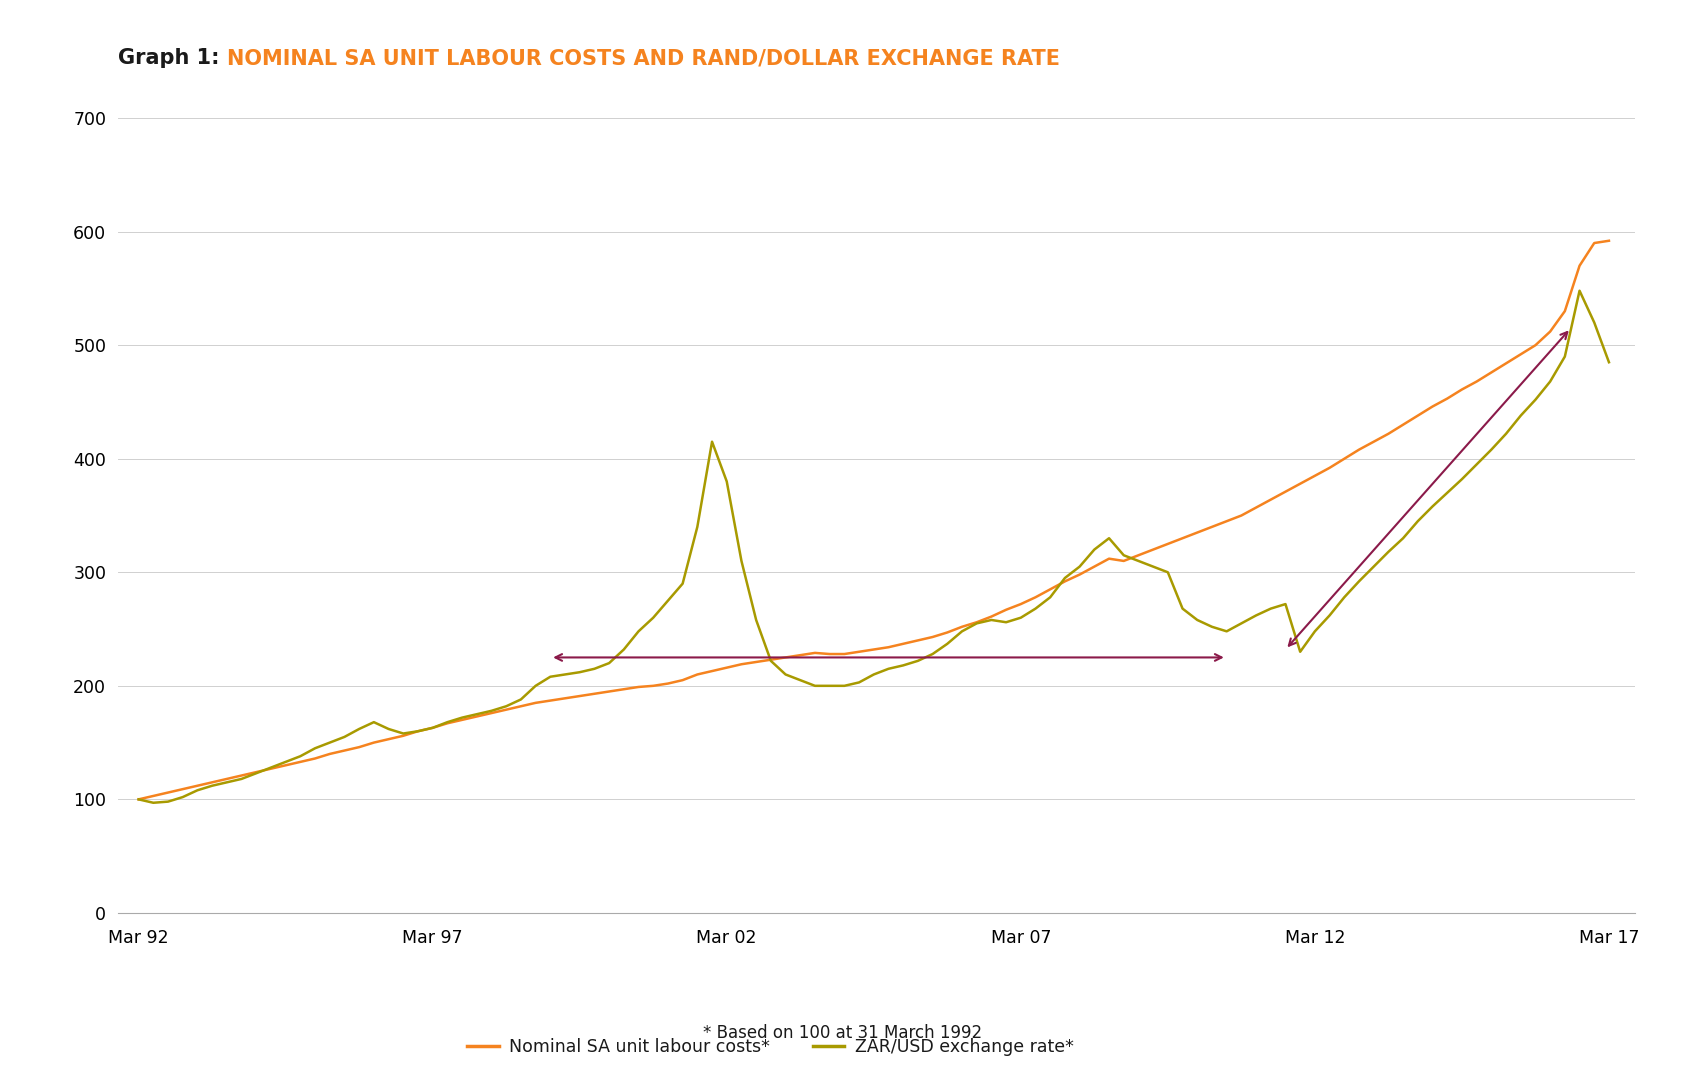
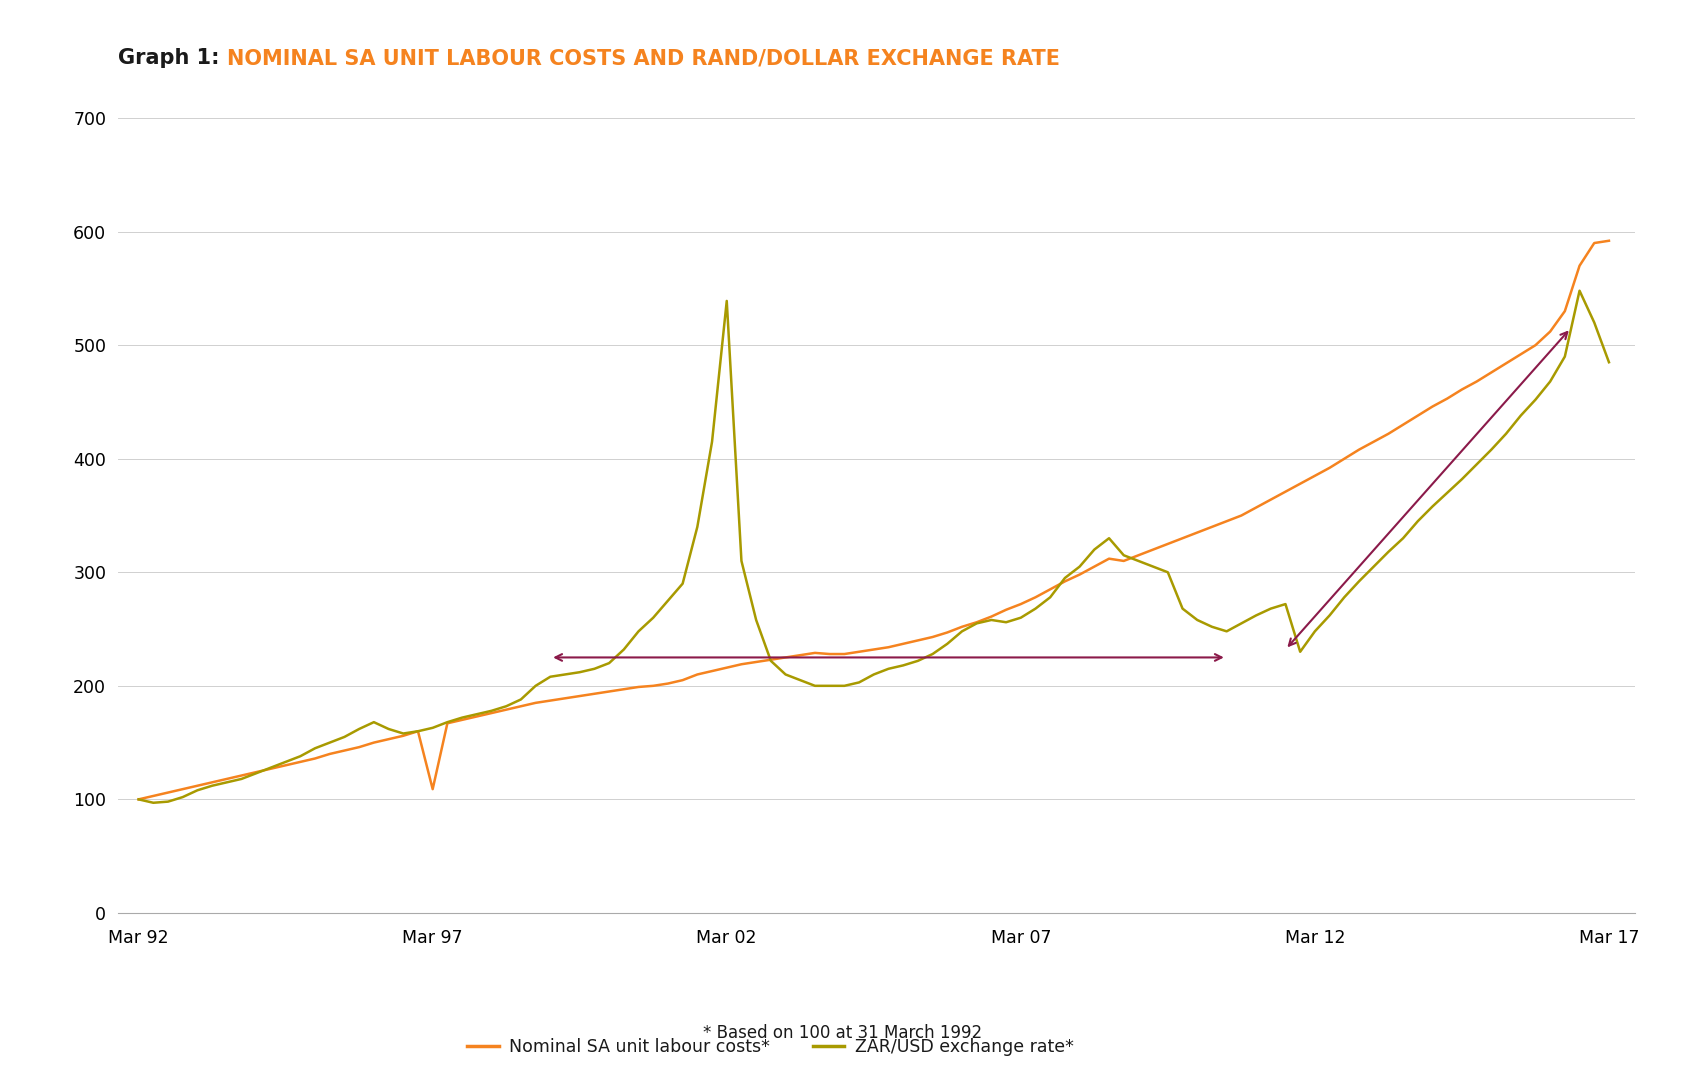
Nominal SA unit labour costs*/Mar 97: 163 -> 109
ZAR/USD exchange rate*/Mar 02: 380 -> 539
